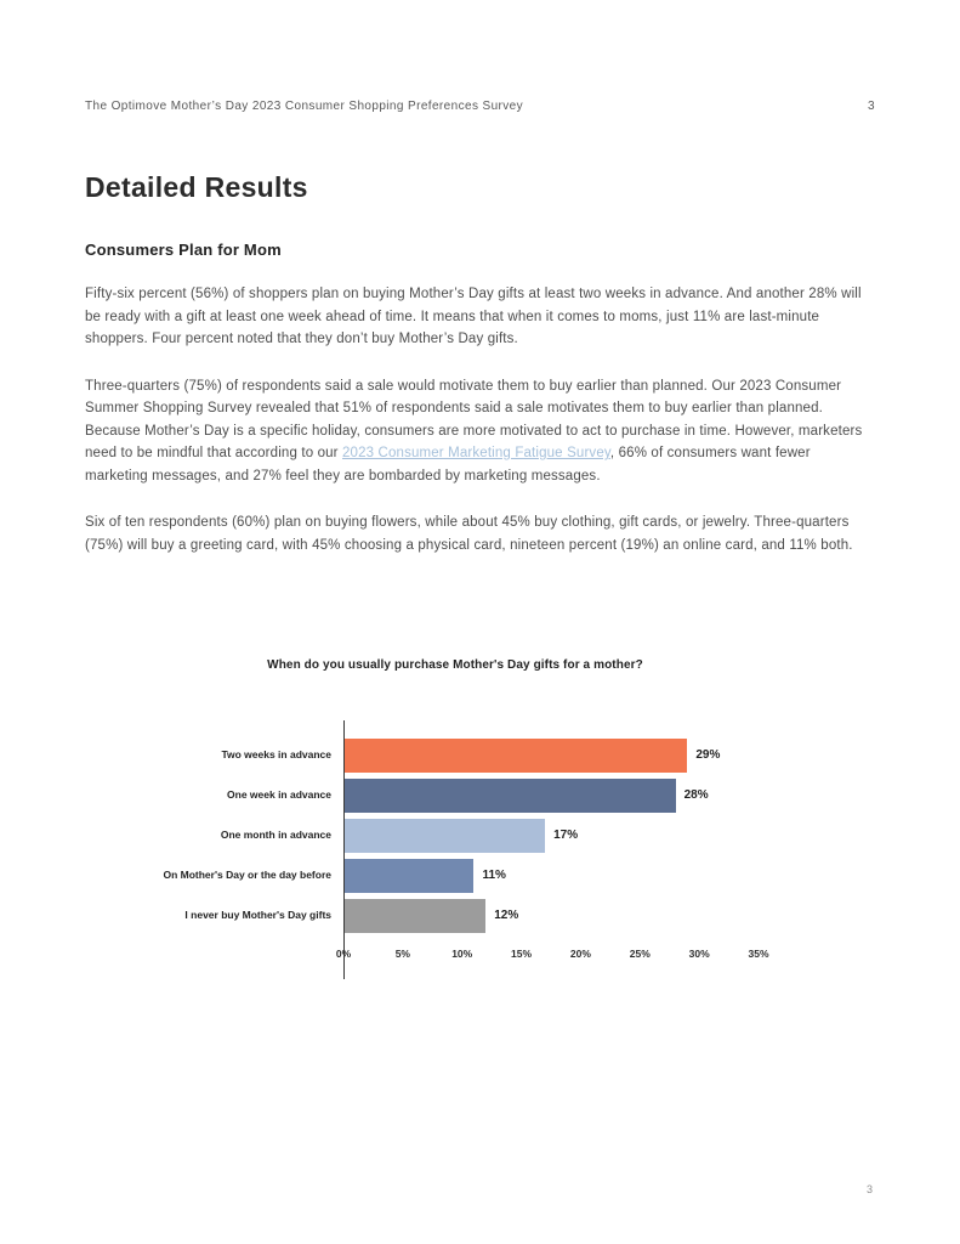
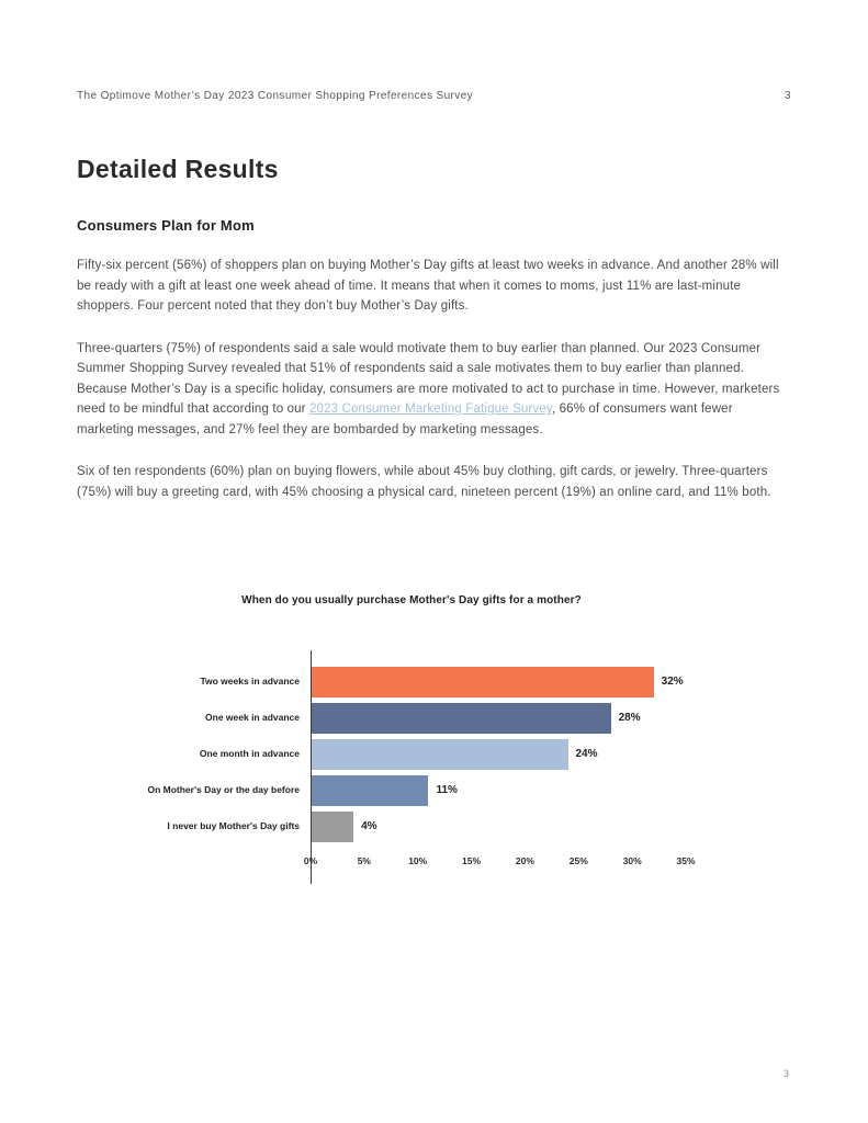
Two weeks in advance: 29% -> 32%
One month in advance: 17% -> 24%
I never buy Mother's Day gifts: 12% -> 4%
